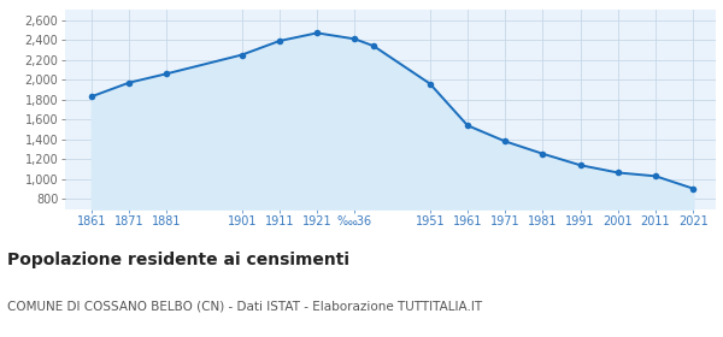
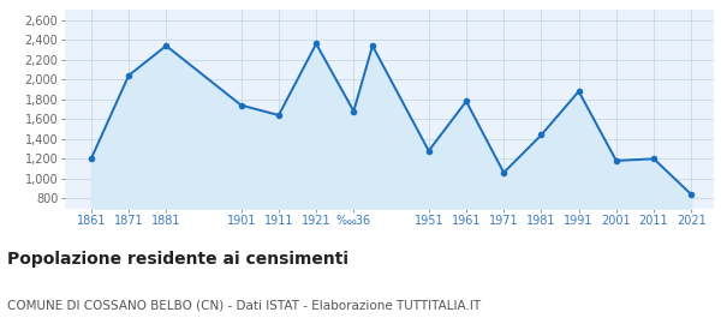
1861: 1,830 -> 1,200
1871: 1,970 -> 2,040
1881: 2,060 -> 2,340
1901: 2,250 -> 1,740
1911: 2,390 -> 1,640
1921: 2,470 -> 2,360
‱36: 2,410 -> 1,680
1951: 1,960 -> 1,280
1961: 1,540 -> 1,780
1971: 1,380 -> 1,060
1981: 1,260 -> 1,440
1991: 1,140 -> 1,880
2001: 1,060 -> 1,180
2011: 1,030 -> 1,200
2021: 900 -> 840
